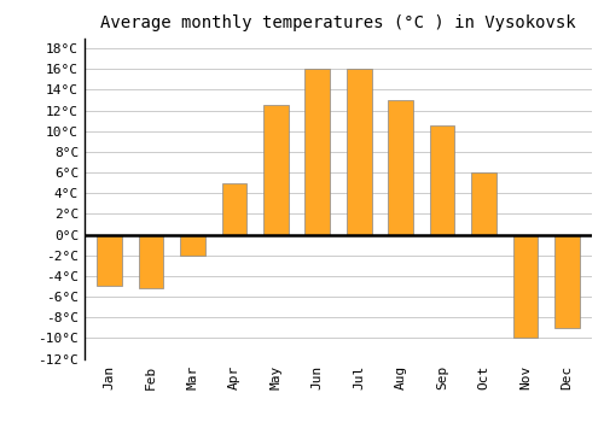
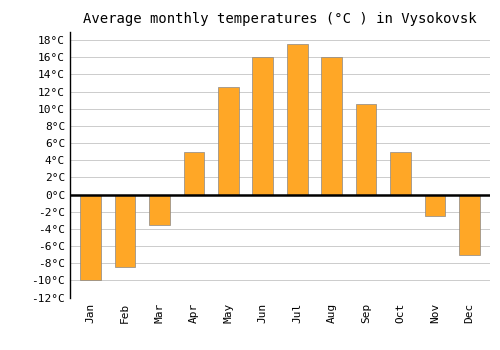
Jan: -5.0°C -> -10.0°C
Feb: -5.2°C -> -8.5°C
Mar: -2.0°C -> -3.5°C
Jul: 16.0°C -> 17.5°C
Aug: 13.0°C -> 16.0°C
Oct: 6.0°C -> 5.0°C
Nov: -10.0°C -> -2.5°C
Dec: -9.0°C -> -7.0°C
